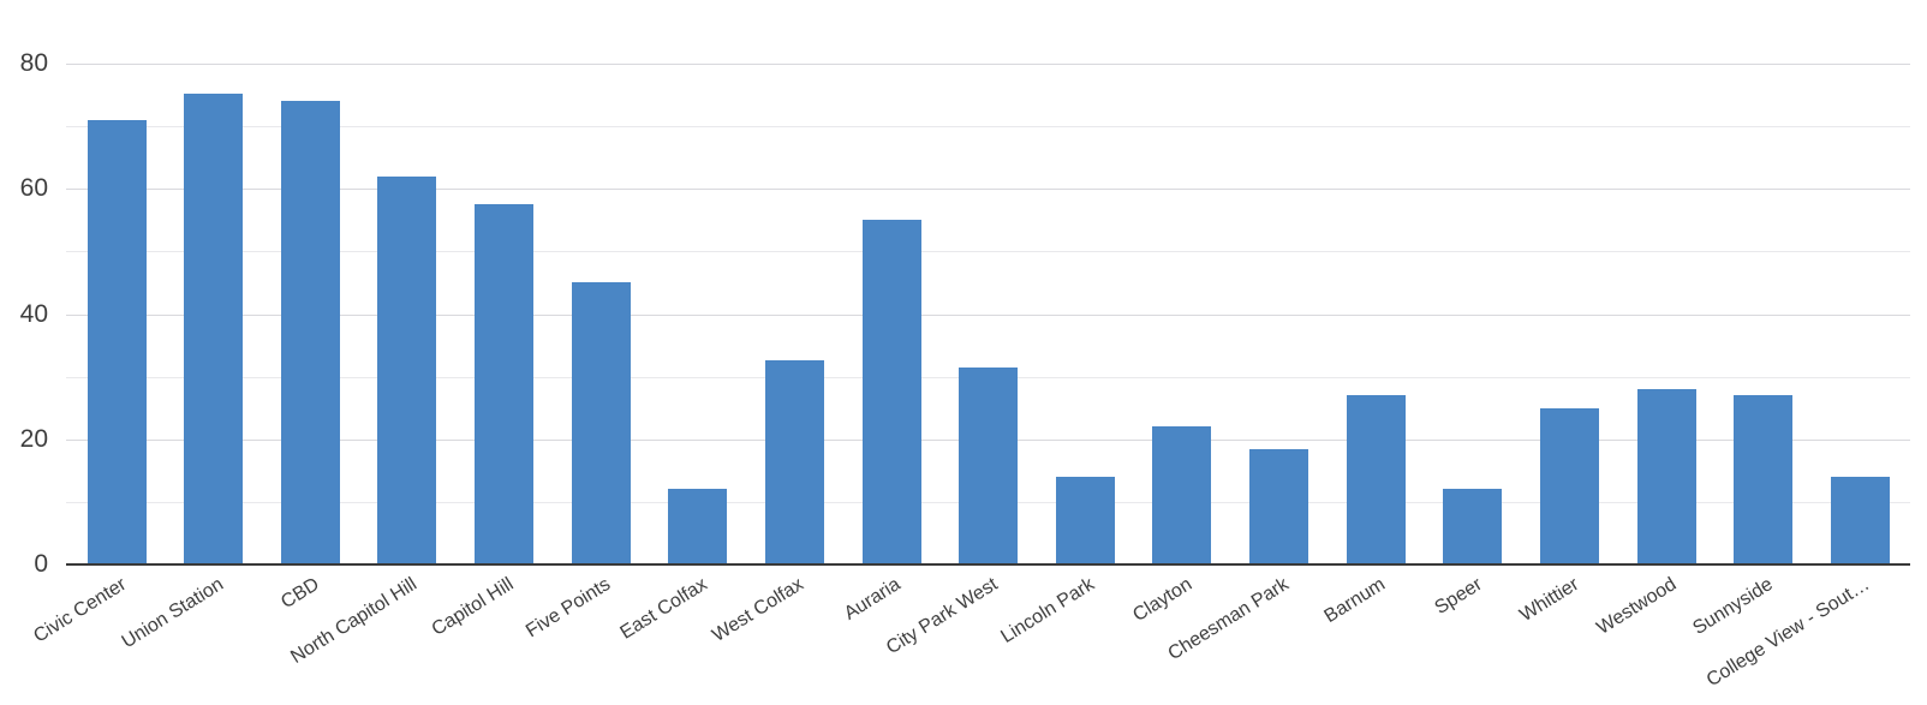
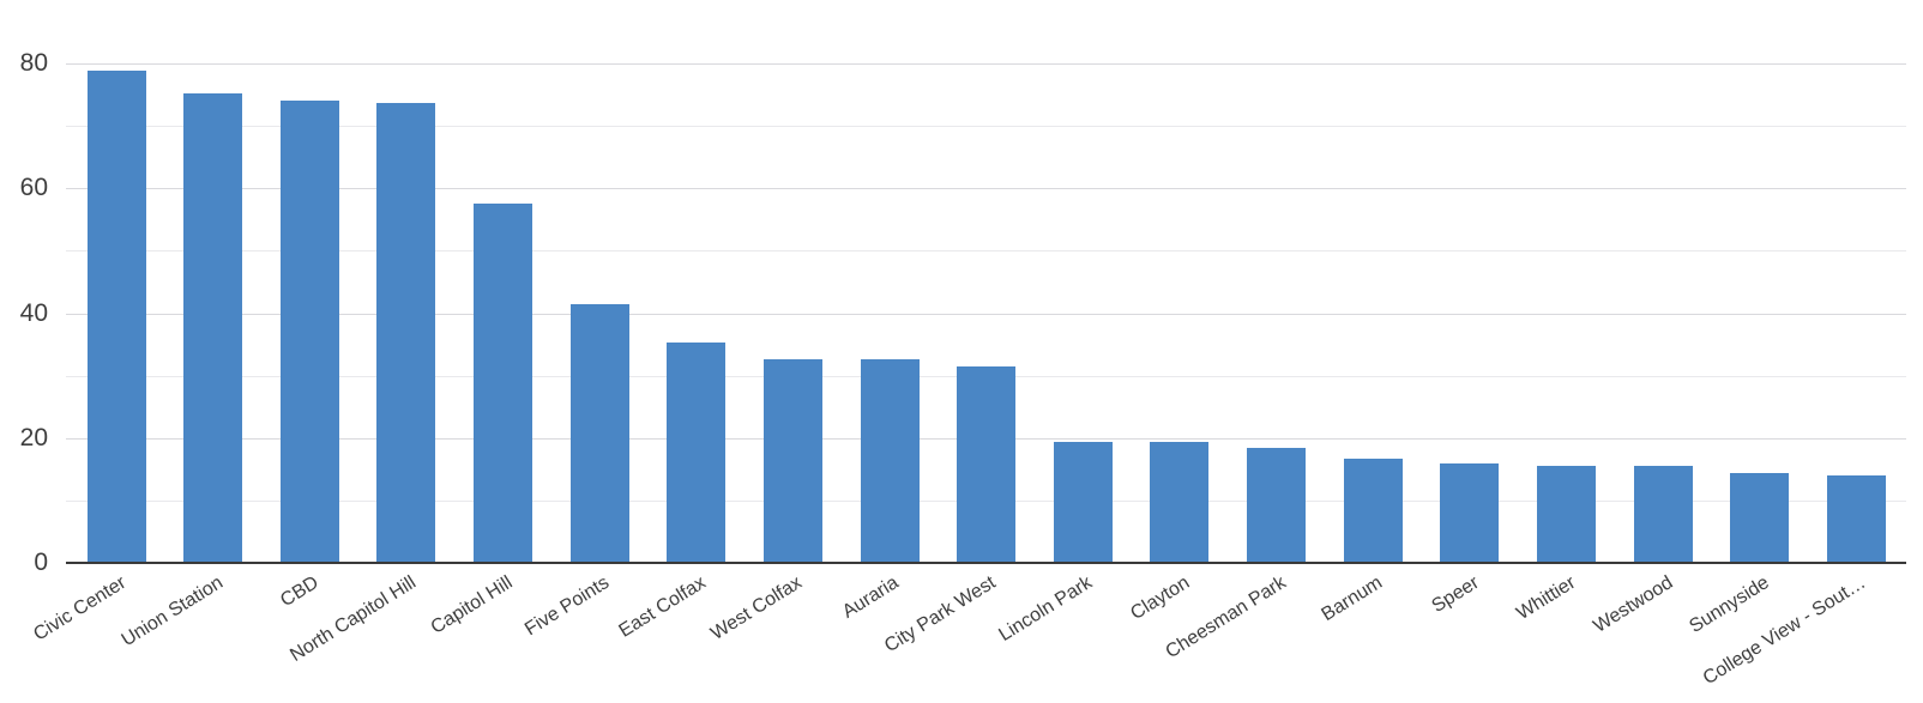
Civic Center: 71 -> 79
North Capitol Hill: 62 -> 74
Five Points: 45 -> 41
East Colfax: 12 -> 35
Auraria: 55 -> 33
Lincoln Park: 14 -> 19
Clayton: 22 -> 19
Barnum: 27 -> 17
Speer: 12 -> 16
Whittier: 25 -> 16
Westwood: 28 -> 16
Sunnyside: 27 -> 14
